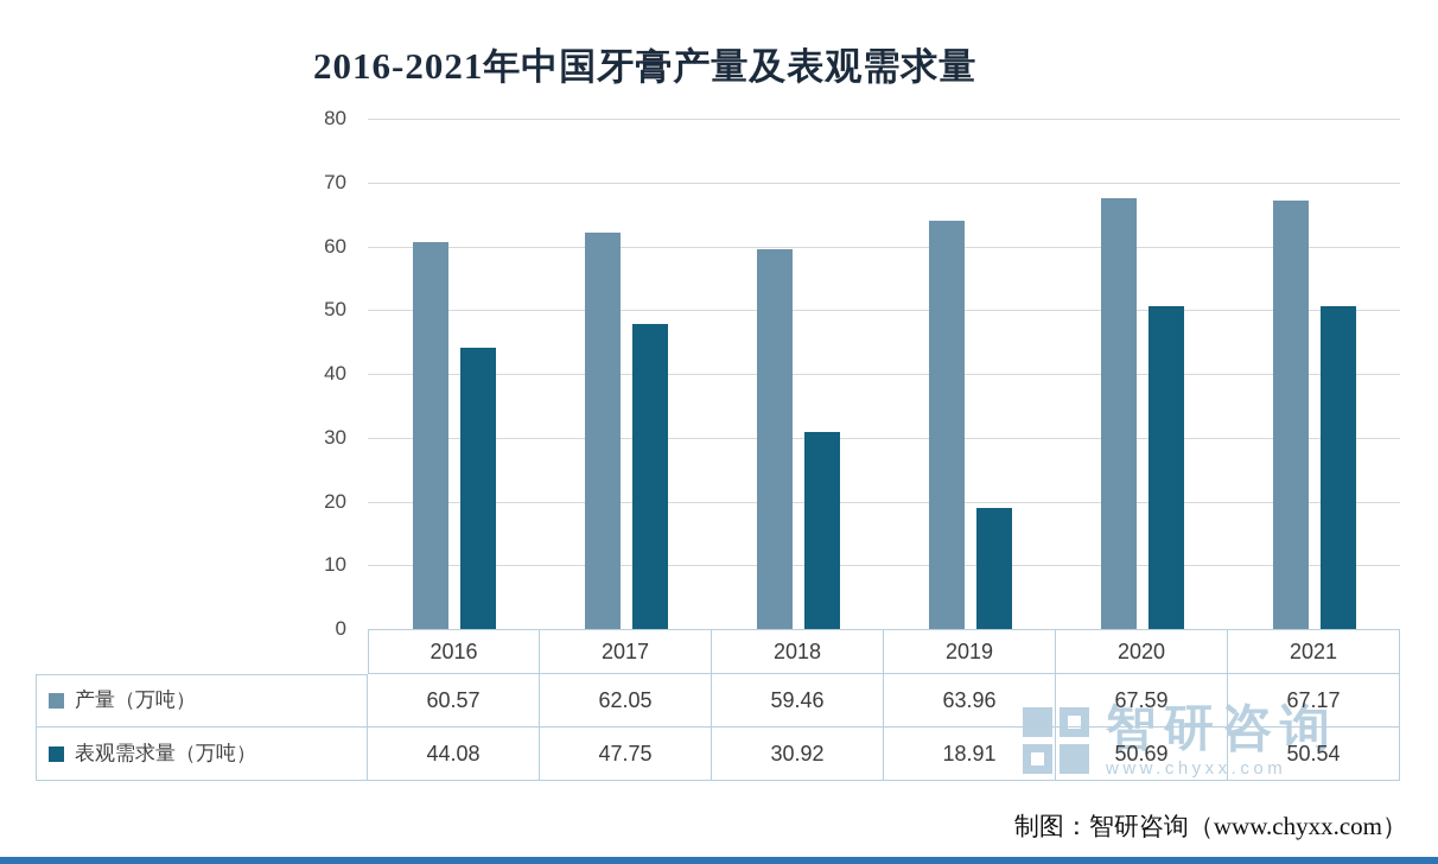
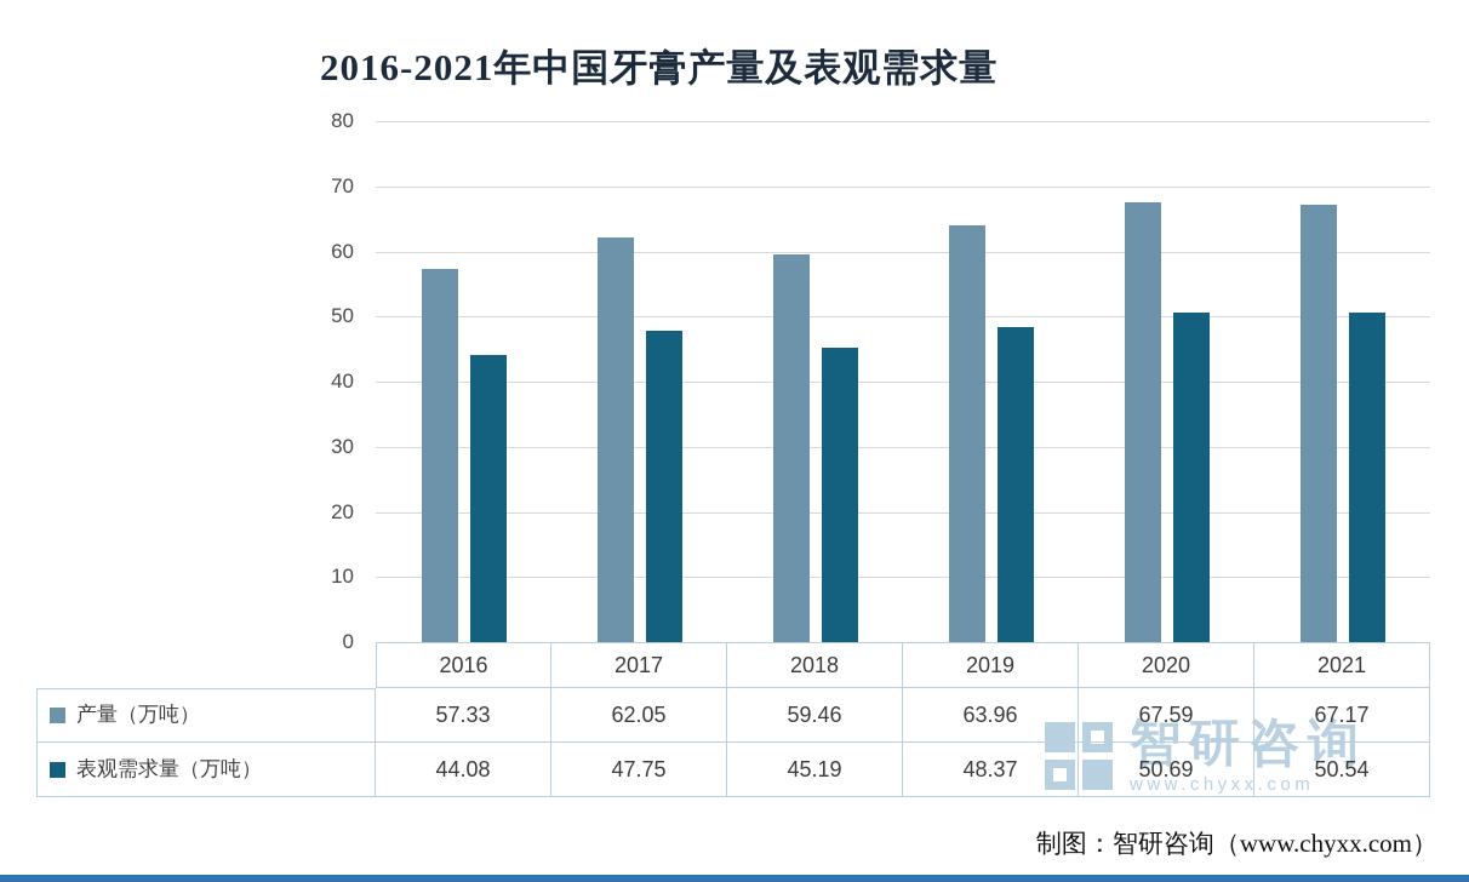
产量（万吨）/2016: 60.57 -> 57.33
表观需求量（万吨）/2018: 30.92 -> 45.19
表观需求量（万吨）/2019: 18.91 -> 48.37
